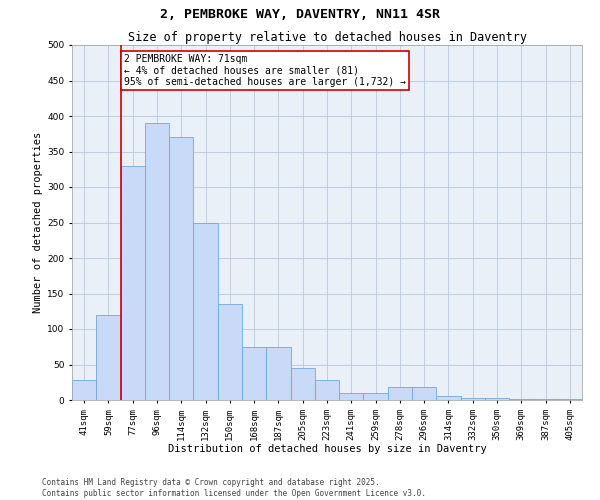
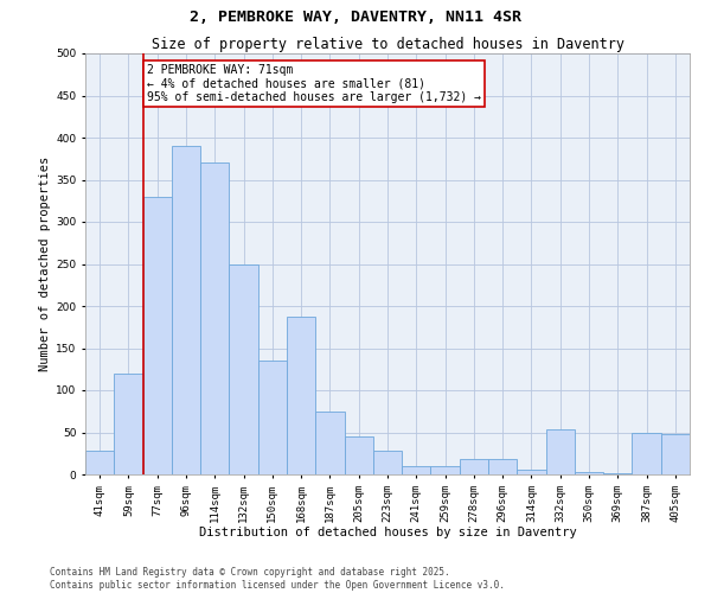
168sqm: 75 -> 188
332sqm: 3 -> 54
387sqm: 1 -> 50
405sqm: 1 -> 48
